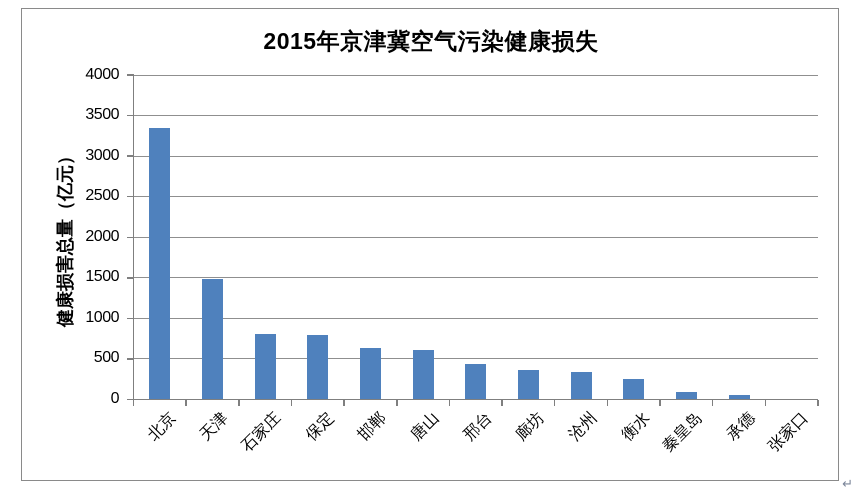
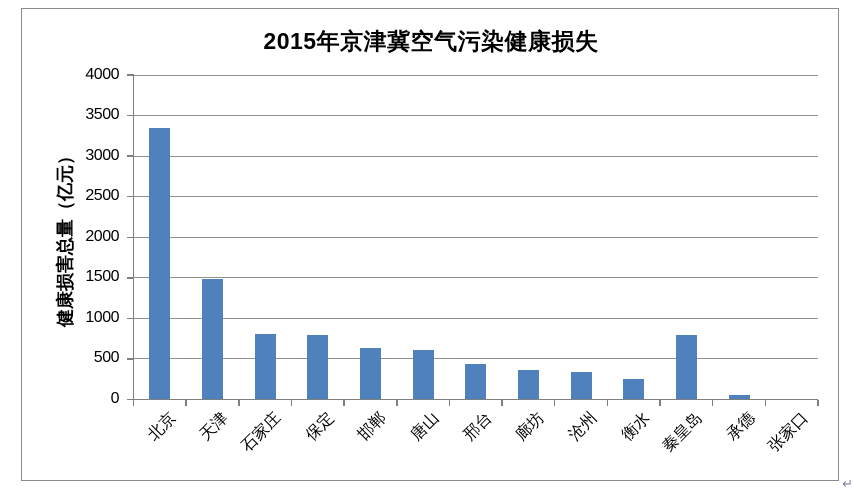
秦皇岛: 100 -> 800
